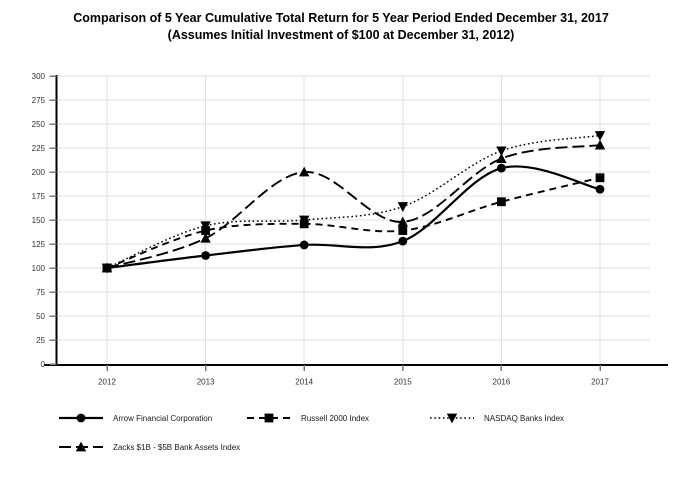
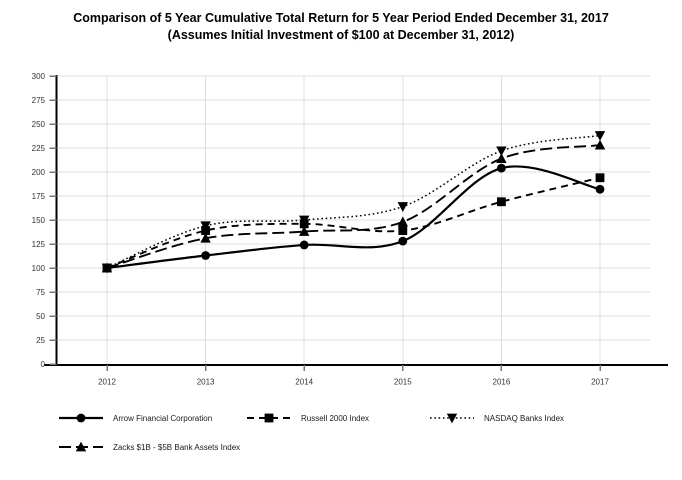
Zacks $1B - $5B Bank Assets Index/2014: 200 -> 140
